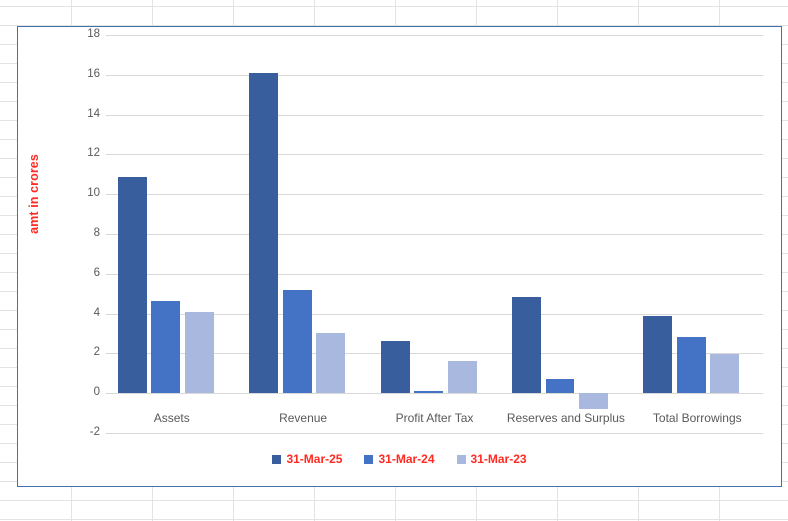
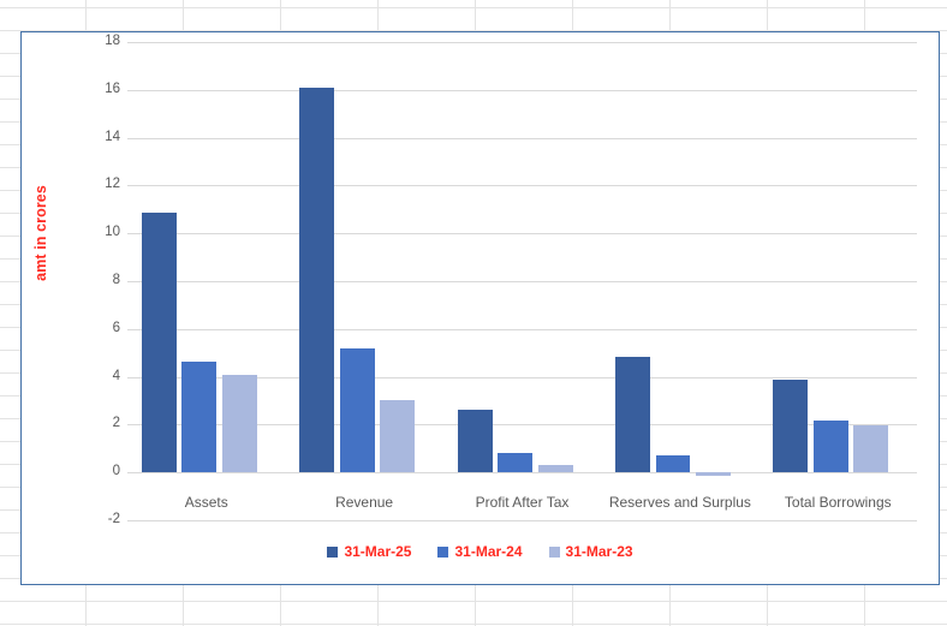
31-Mar-24/Profit After Tax: 0.1 -> 0.8
31-Mar-23/Profit After Tax: 1.6 -> 0.3
31-Mar-23/Reserves and Surplus: -0.8 -> -0.1
31-Mar-24/Total Borrowings: 2.8 -> 2.1
